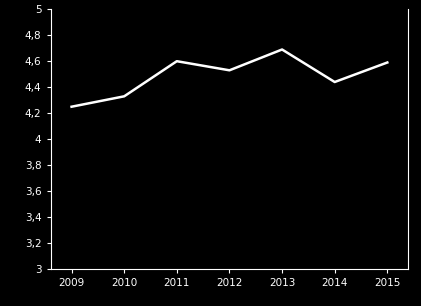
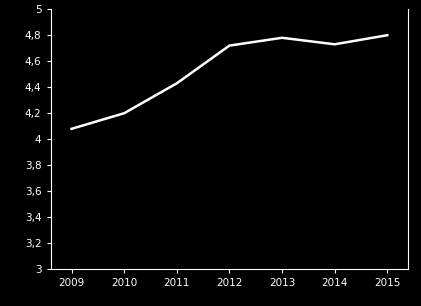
2009: 4,25 -> 4,08
2010: 4,33 -> 4,20
2011: 4,60 -> 4,43
2012: 4,53 -> 4,72
2013: 4,69 -> 4,78
2014: 4,44 -> 4,73
2015: 4,59 -> 4,80
